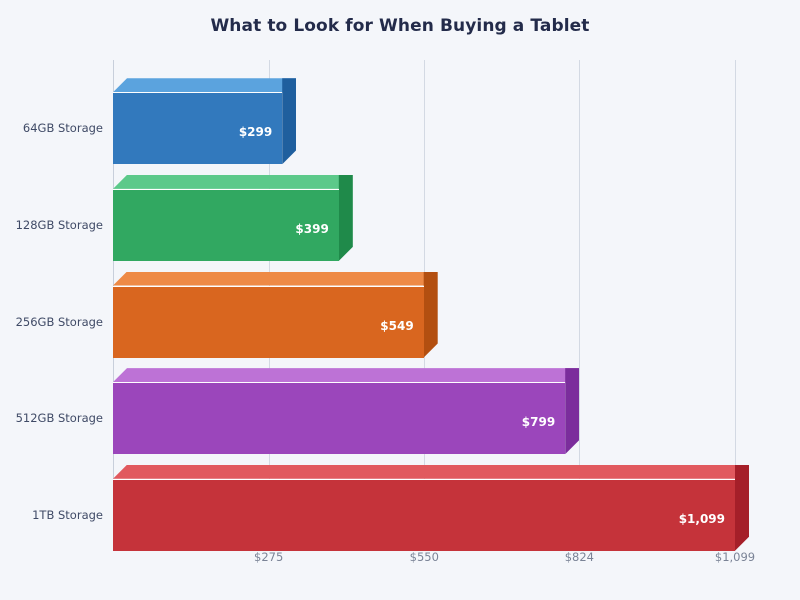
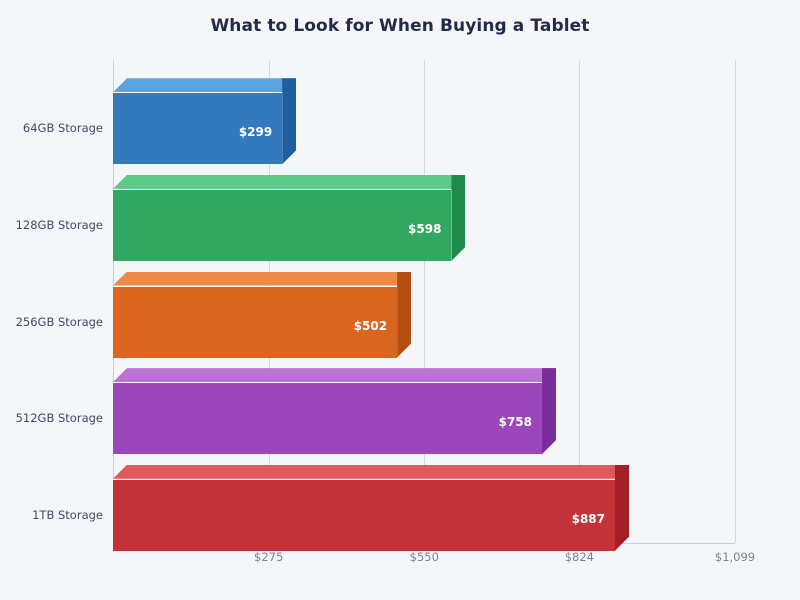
128GB Storage: $399 -> $598
256GB Storage: $549 -> $502
512GB Storage: $799 -> $758
1TB Storage: $1,099 -> $887
